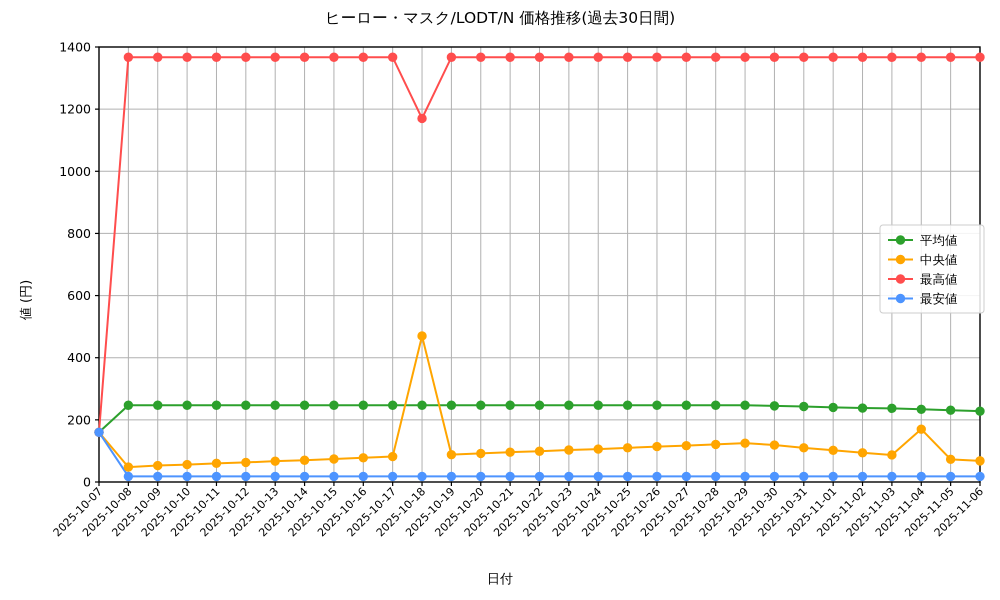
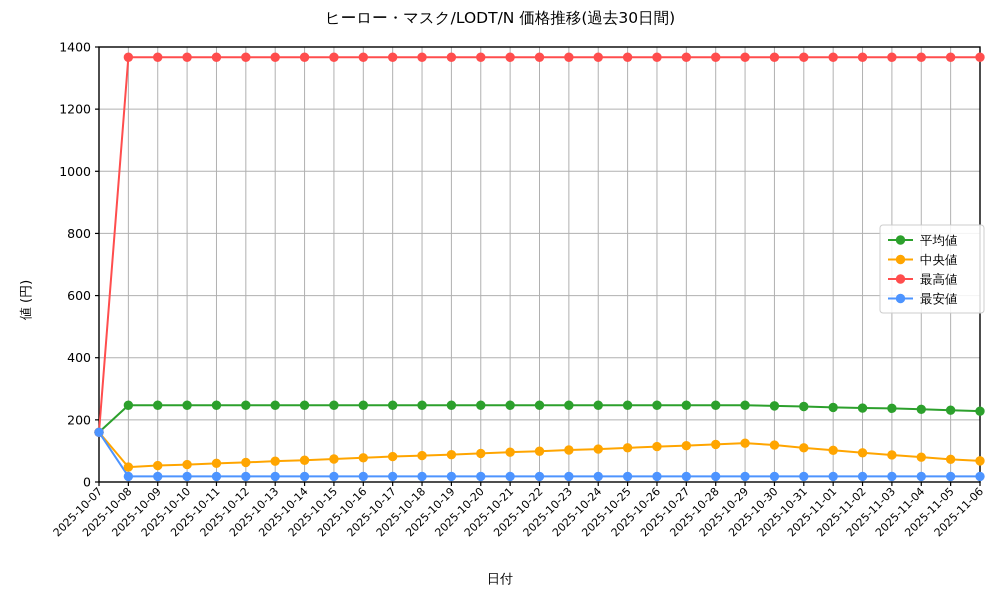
中央値/2025-10-18: 470 -> 80
最高値/2025-10-18: 1170 -> 1370
中央値/2025-11-04: 170 -> 80
